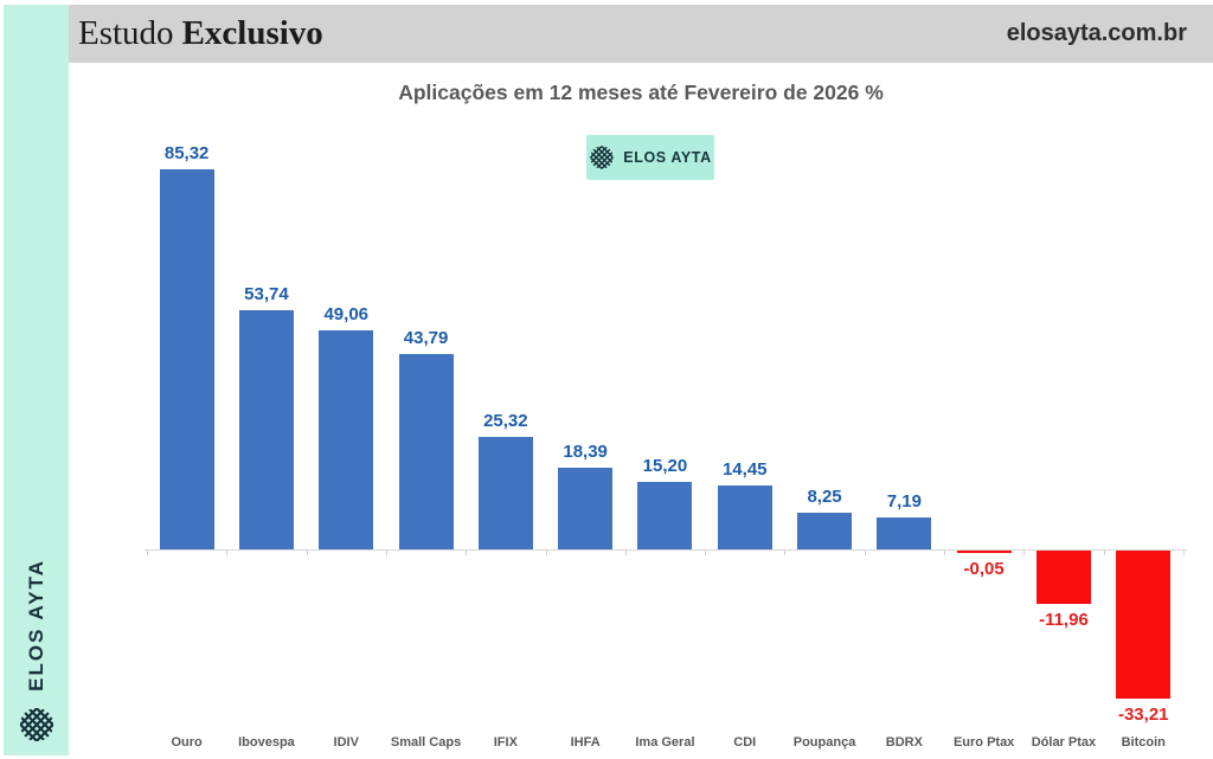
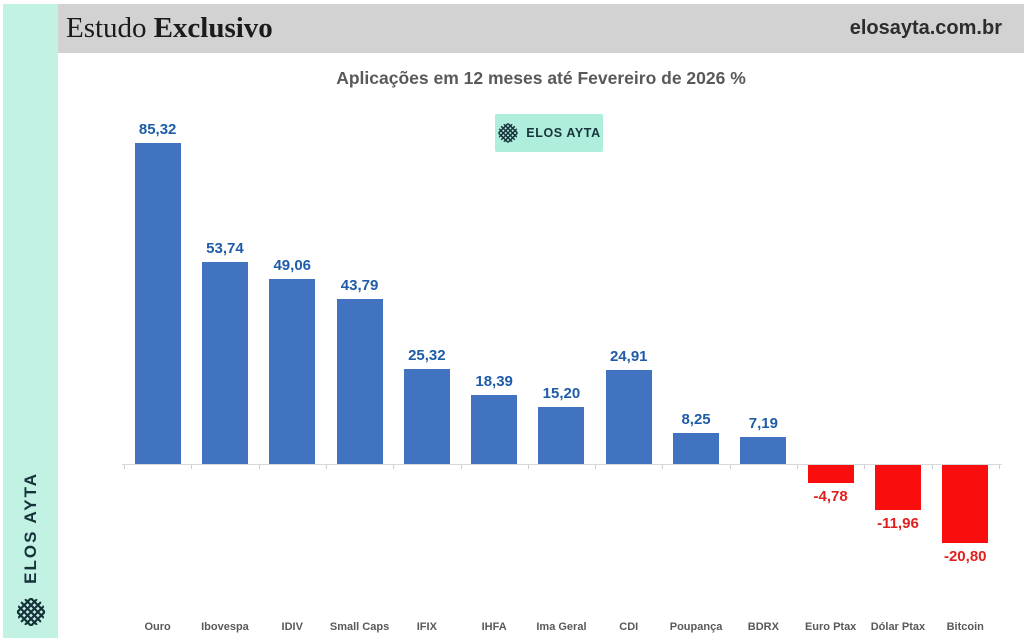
CDI: 14,45 -> 24,91
Euro Ptax: -0,05 -> -4,78
Bitcoin: -33,21 -> -20,80
